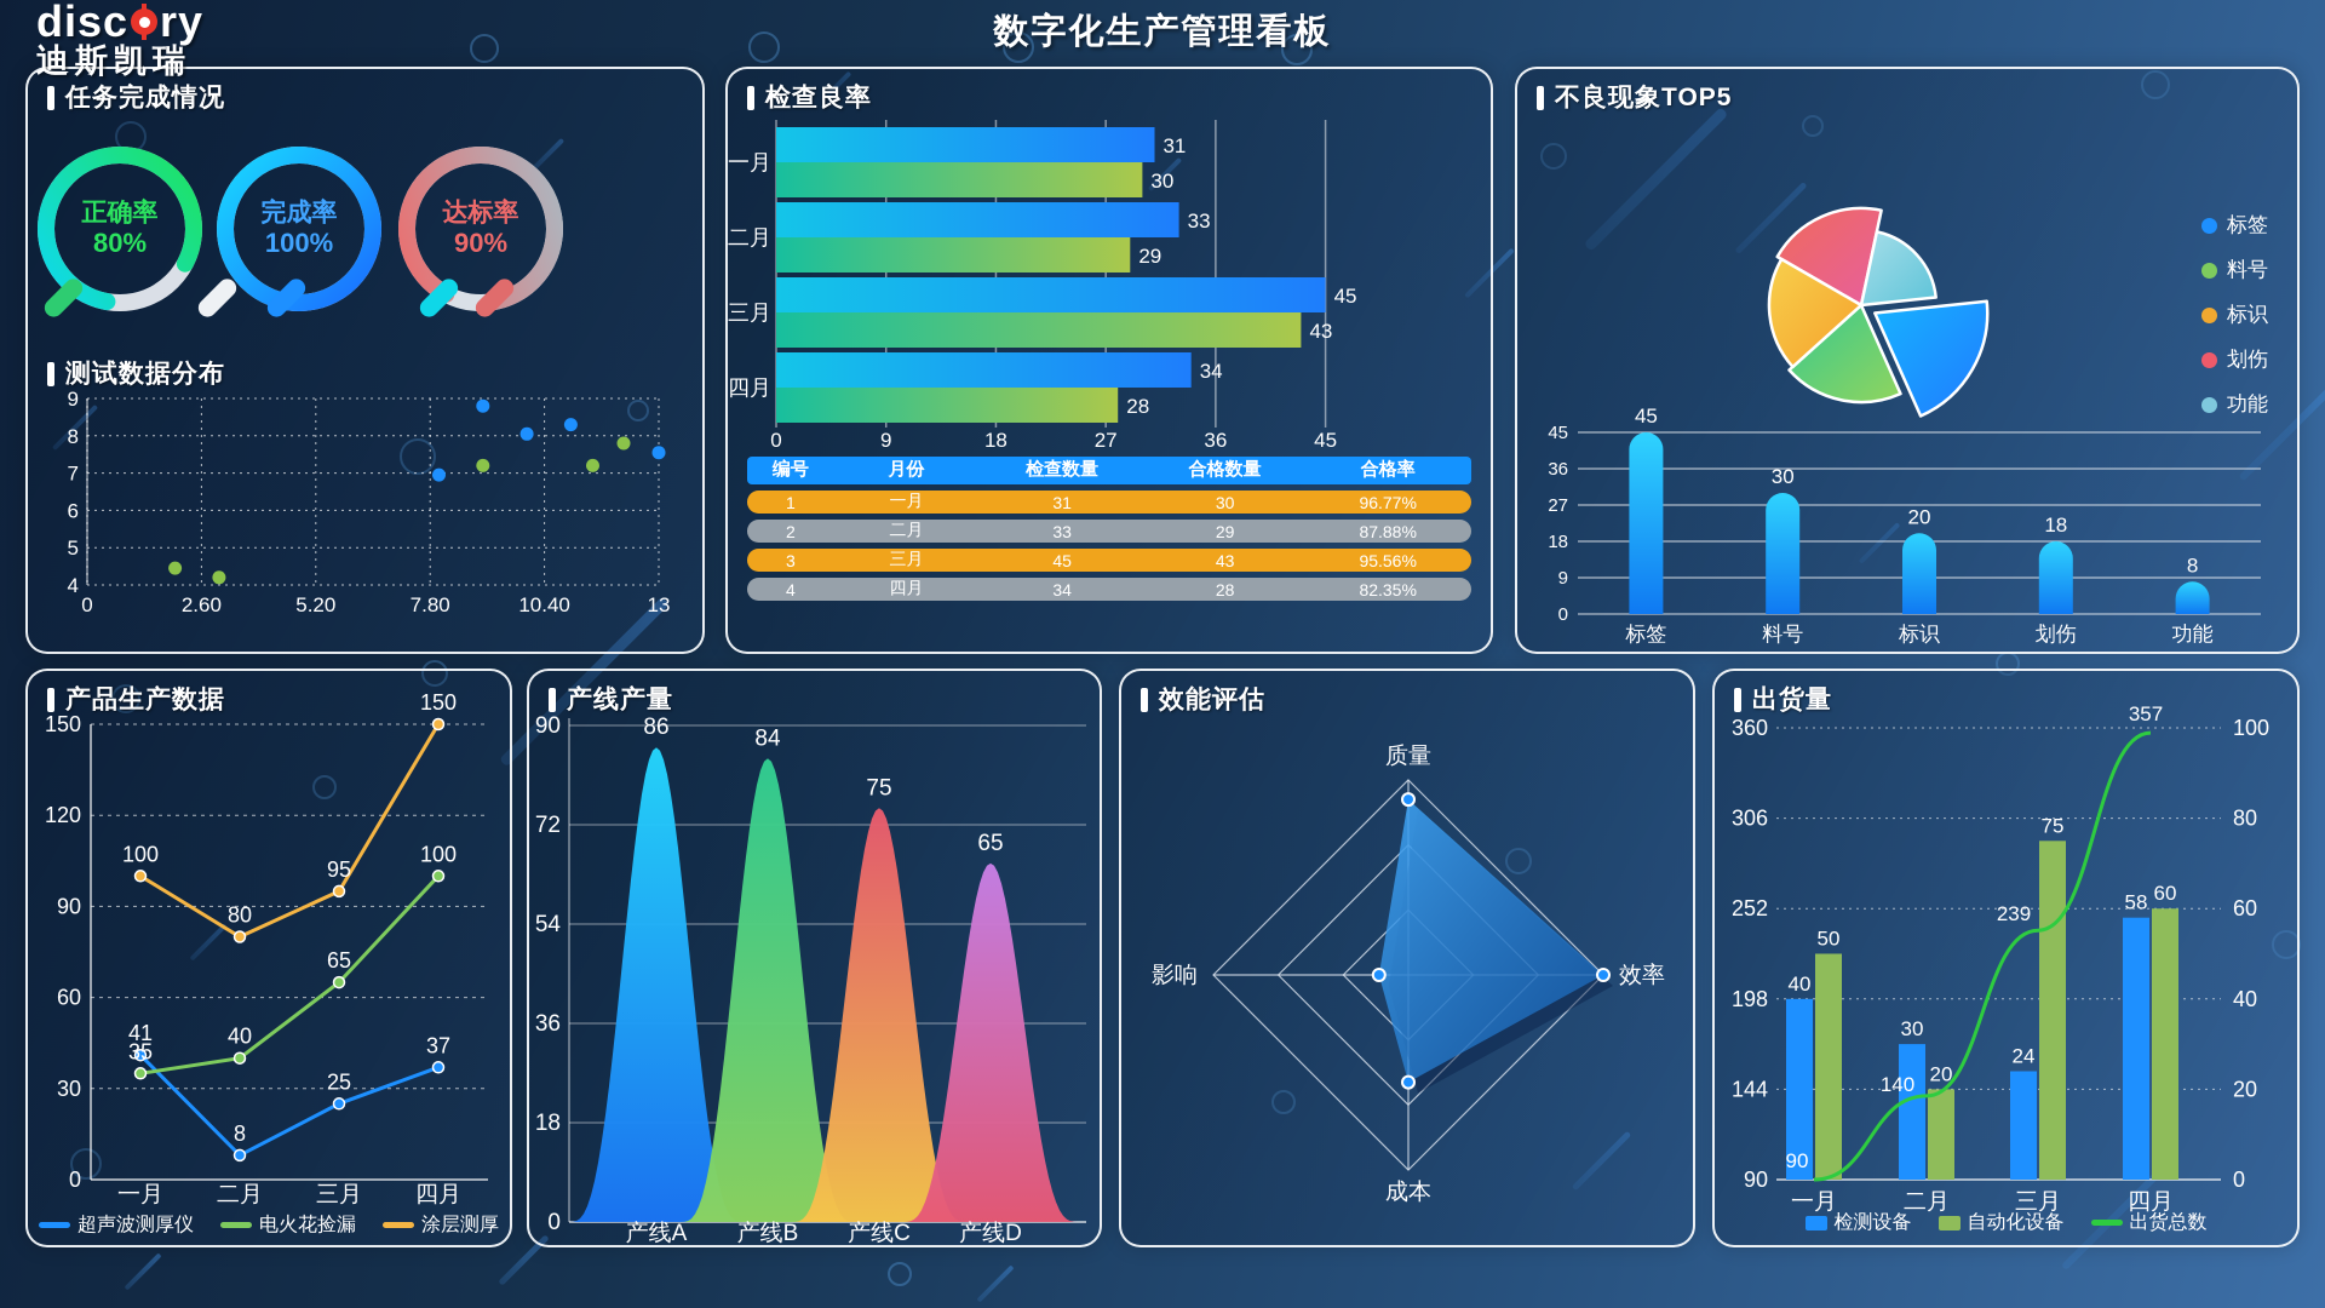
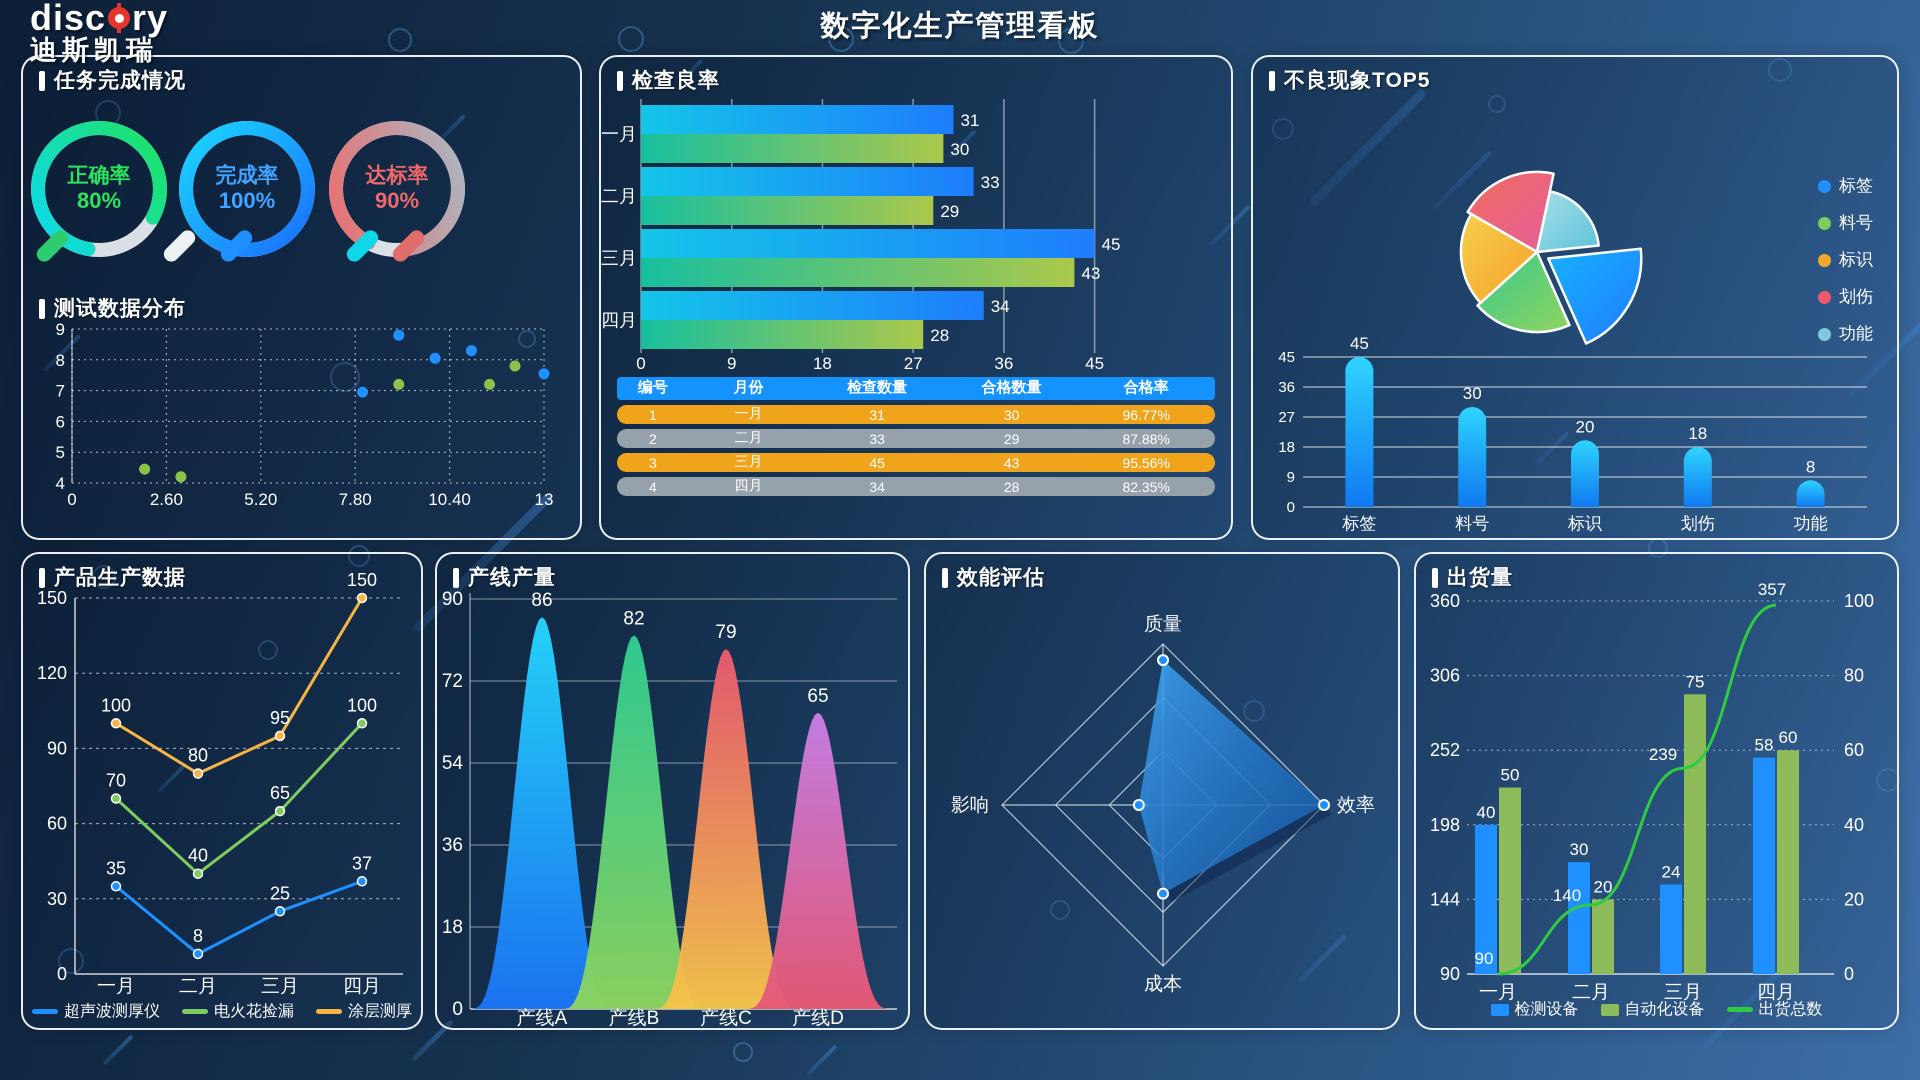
产品生产数据/超声波测厚仪/一月: 41 -> 35
产品生产数据/电火花捡漏/一月: 35 -> 70
产线产量/产线B: 84 -> 82
产线产量/产线C: 75 -> 79
